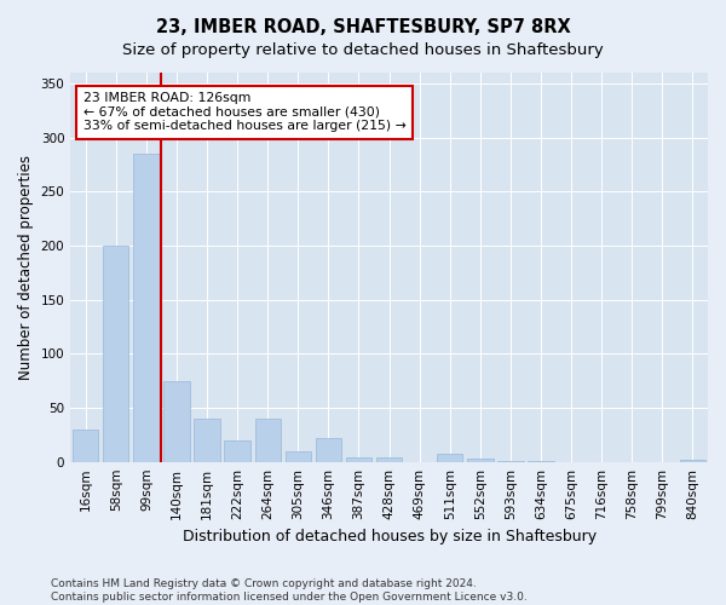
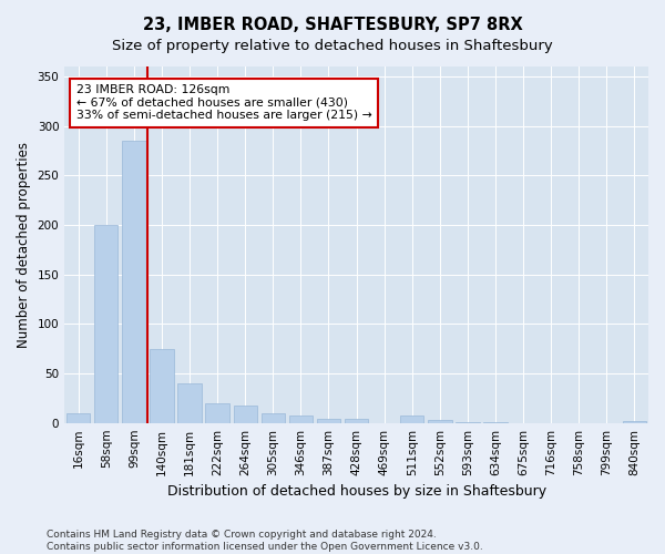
16sqm: 30 -> 10
264sqm: 40 -> 17
346sqm: 22 -> 8
